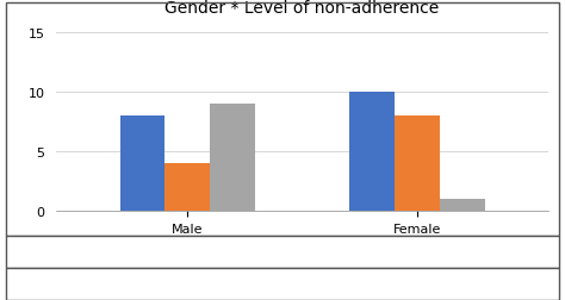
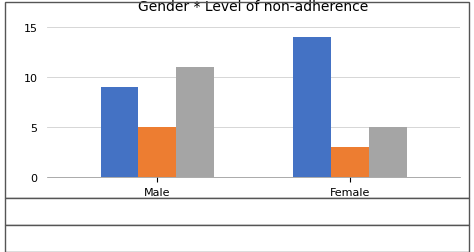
Adhere/Male: 8 -> 9
Low non-adherence/Male: 4 -> 5
Moderate and high non-adherence/Male: 9 -> 11
Adhere/Female: 10 -> 14
Low non-adherence/Female: 8 -> 3
Moderate and high non-adherence/Female: 1 -> 5
